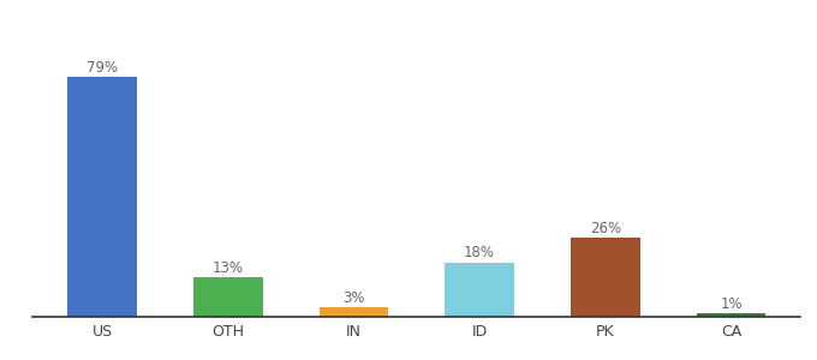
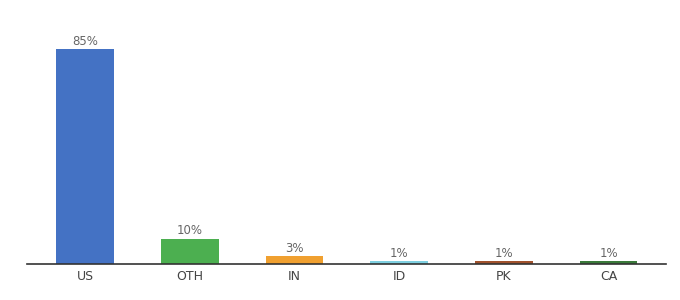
US: 79% -> 85%
OTH: 13% -> 10%
ID: 18% -> 1%
PK: 26% -> 1%
